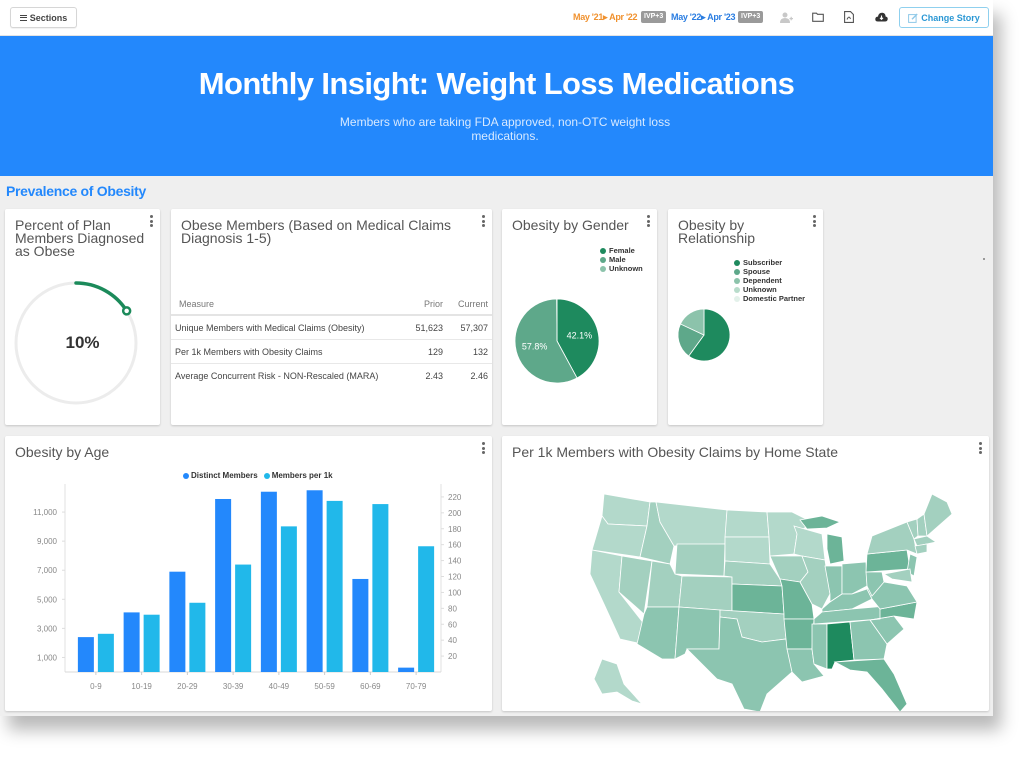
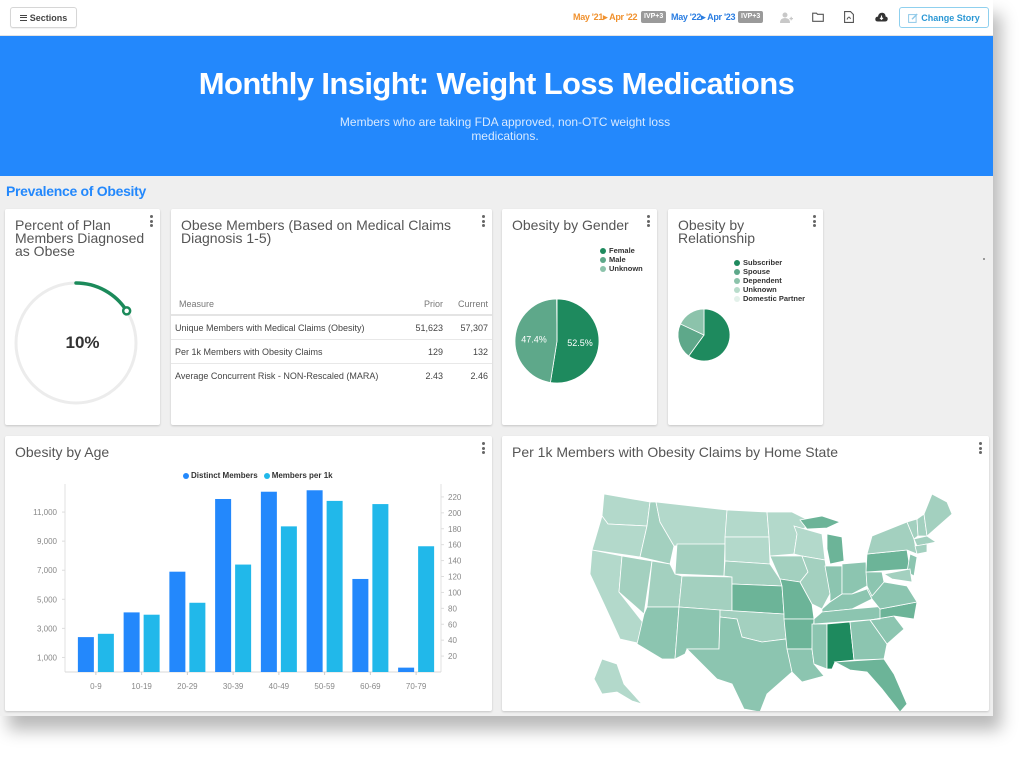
Obesity by Gender/Female: 42.1% -> 52.5%
Obesity by Gender/Male: 57.8% -> 47.4%
